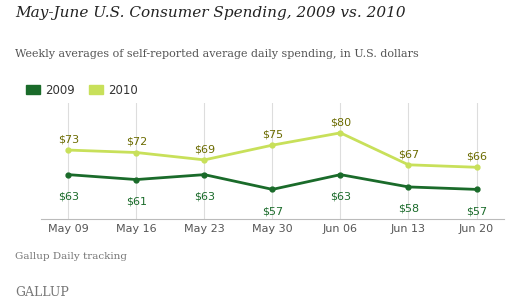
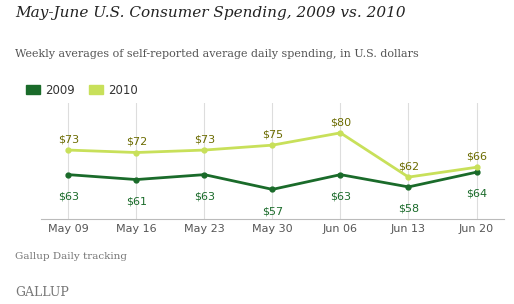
2010/May 23: $69 -> $73
2010/Jun 13: $67 -> $62
2009/Jun 20: $57 -> $64
